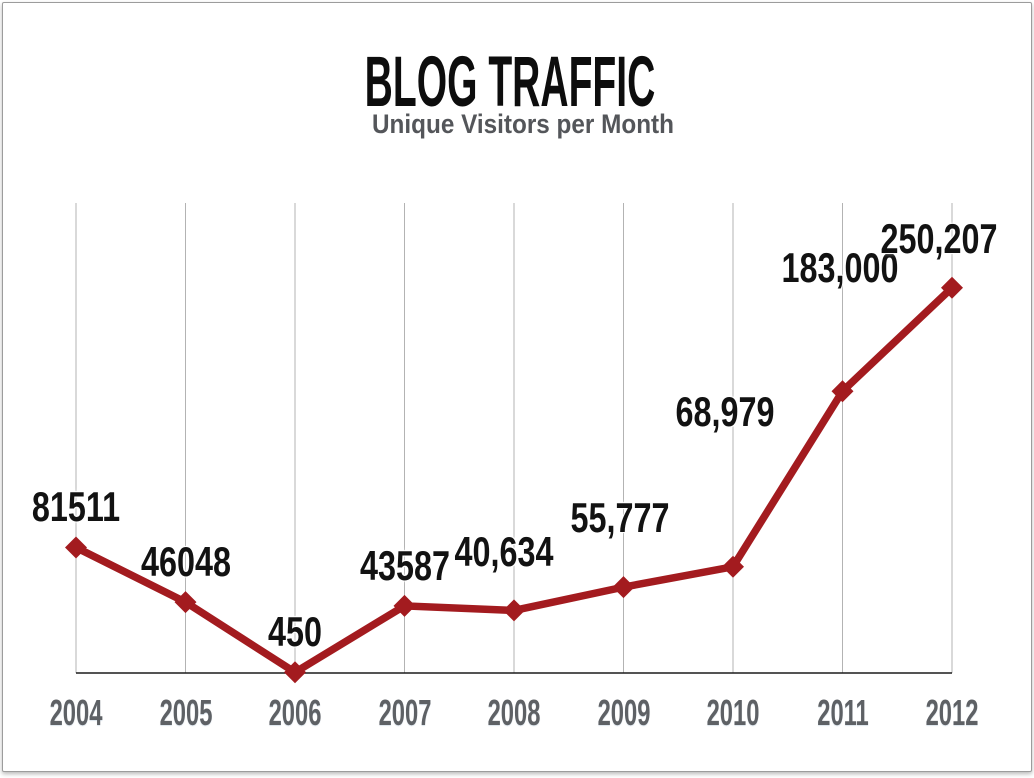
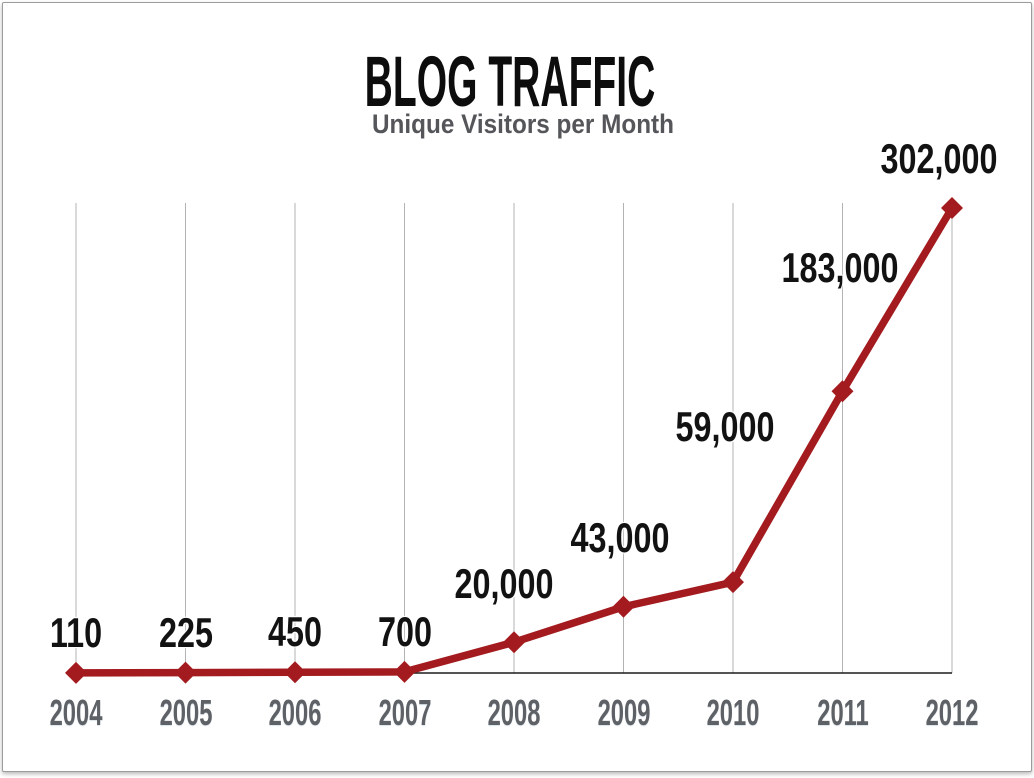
2004: 81511 -> 110
2005: 46048 -> 225
2007: 43587 -> 700
2008: 40,634 -> 20,000
2009: 55,777 -> 43,000
2010: 68,979 -> 59,000
2012: 250,207 -> 302,000
